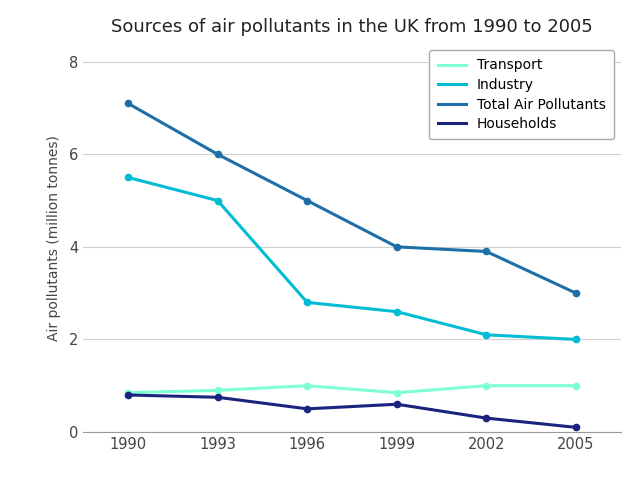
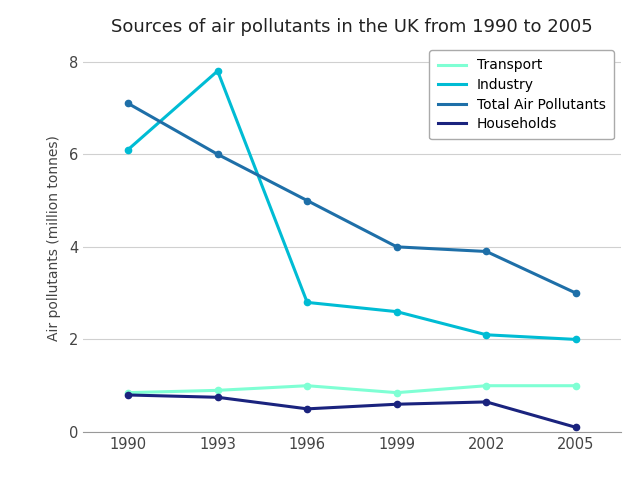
Industry/1990: 5.5 -> 6.1
Industry/1993: 5.0 -> 7.8
Households/2002: 0.30 -> 0.65
